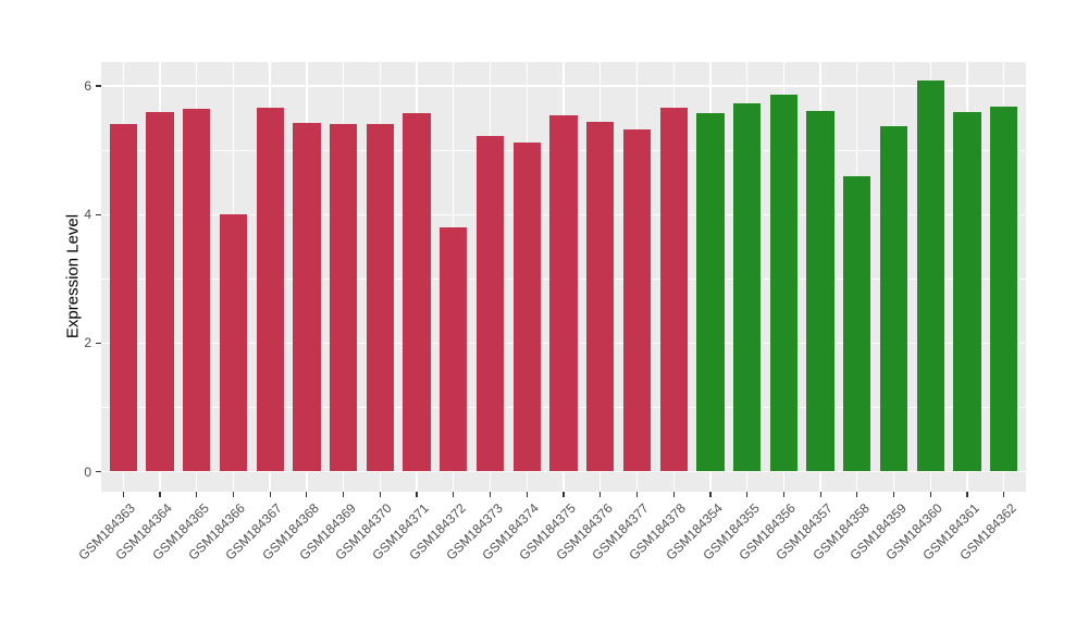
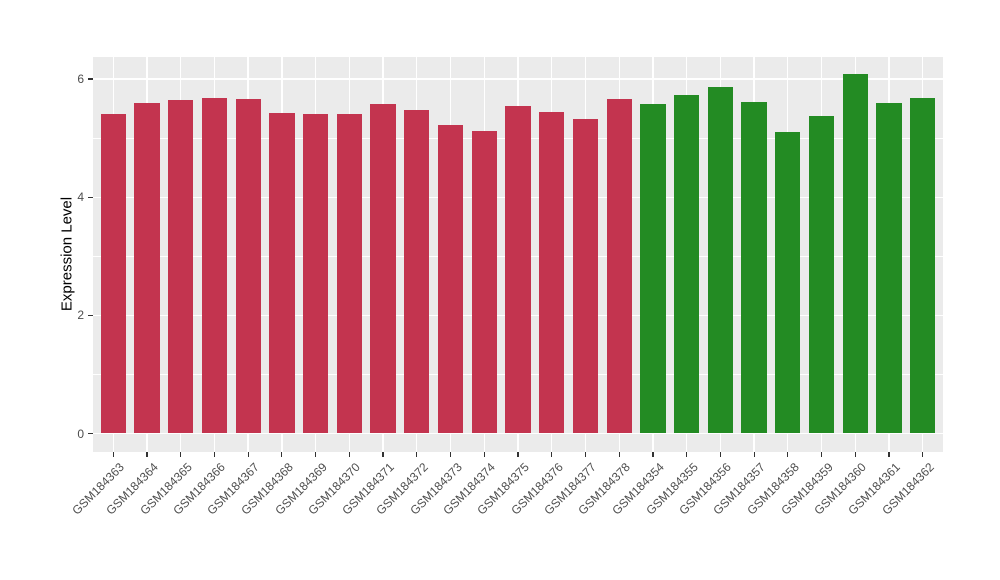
GSM184366: 4.0 -> 5.7
GSM184372: 3.8 -> 5.5
GSM184358: 4.6 -> 5.1
